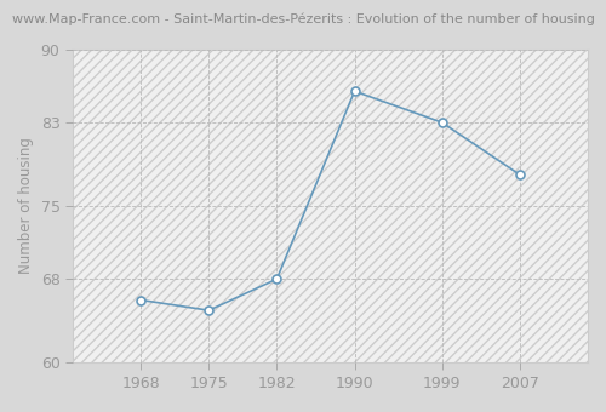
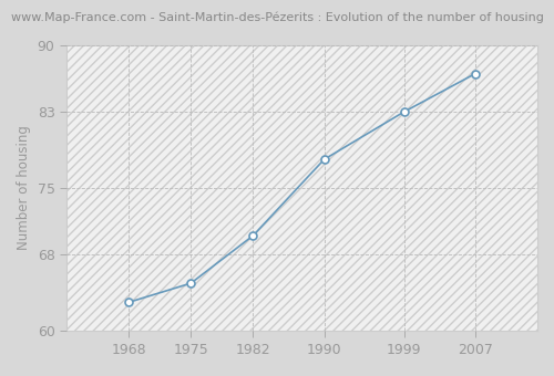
1968: 66 -> 63
1982: 68 -> 70
1990: 86 -> 78
2007: 78 -> 87
